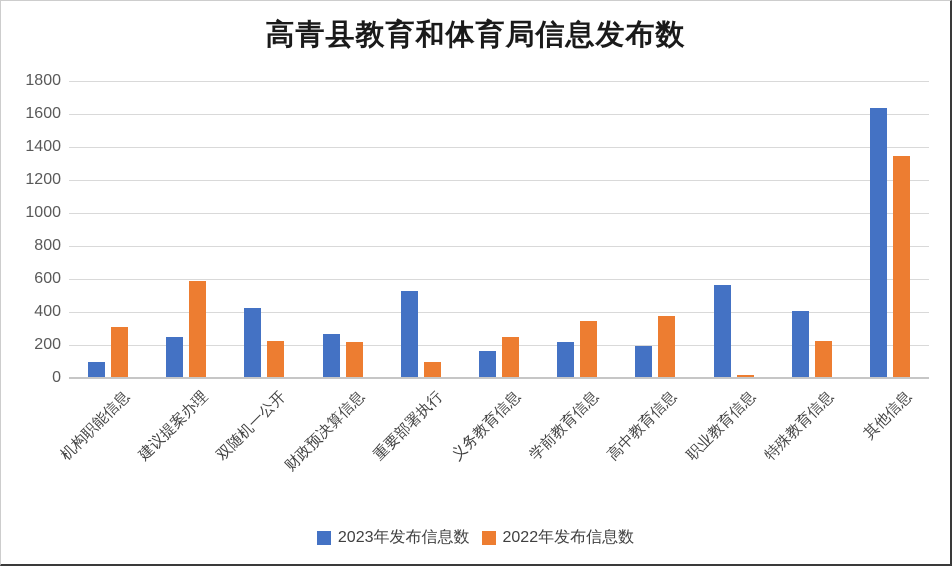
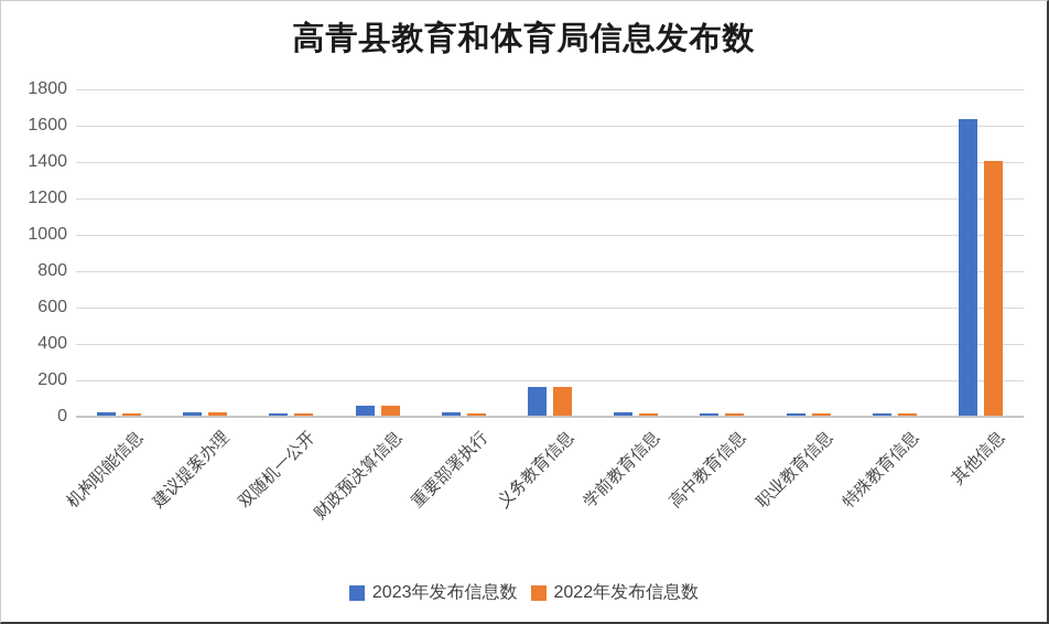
2023年发布信息数/机构职能信息: 90 -> 20
2022年发布信息数/机构职能信息: 300 -> 10
2023年发布信息数/建议提案办理: 240 -> 20
2022年发布信息数/建议提案办理: 580 -> 20
2023年发布信息数/双随机一公开: 420 -> 10
2022年发布信息数/双随机一公开: 220 -> 10
2023年发布信息数/财政预决算信息: 260 -> 60
2022年发布信息数/财政预决算信息: 210 -> 50
2023年发布信息数/重要部署执行: 520 -> 20
2022年发布信息数/重要部署执行: 90 -> 10
2022年发布信息数/义务教育信息: 240 -> 160
2023年发布信息数/学前教育信息: 210 -> 20
2022年发布信息数/学前教育信息: 340 -> 10
2023年发布信息数/高中教育信息: 190 -> 20
2022年发布信息数/高中教育信息: 370 -> 10
2023年发布信息数/职业教育信息: 560 -> 10
2023年发布信息数/特殊教育信息: 400 -> 10
2022年发布信息数/特殊教育信息: 220 -> 10
2022年发布信息数/其他信息: 1340 -> 1400
